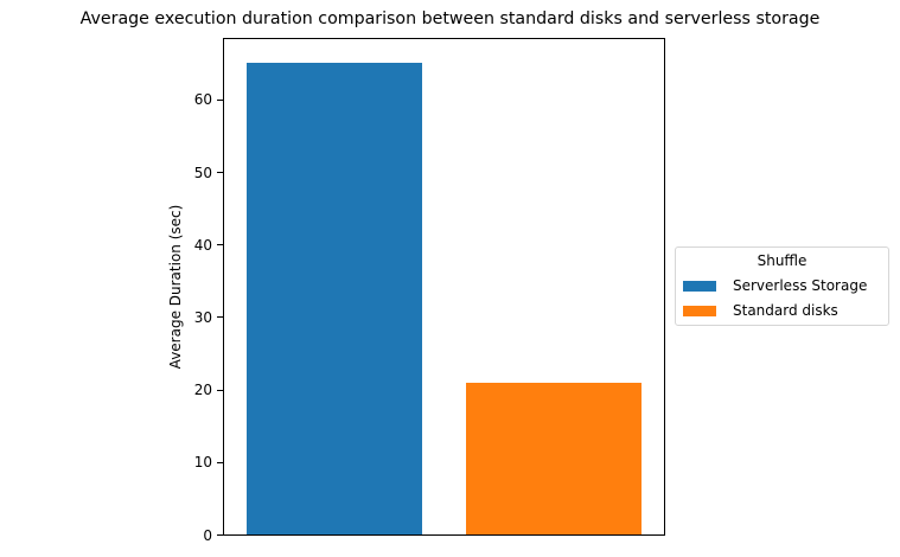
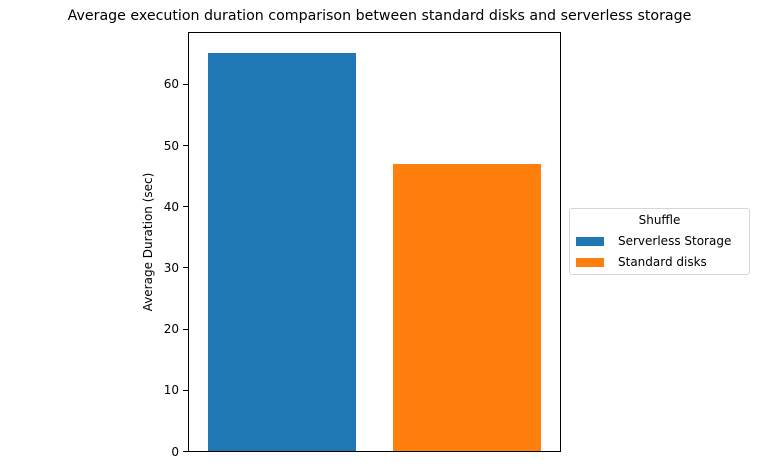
Standard disks: 21 -> 47
